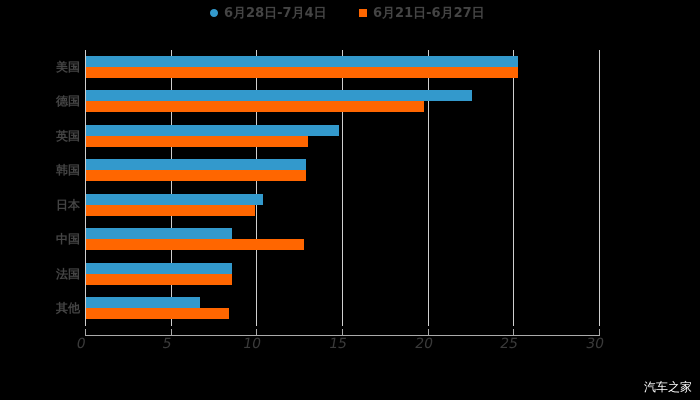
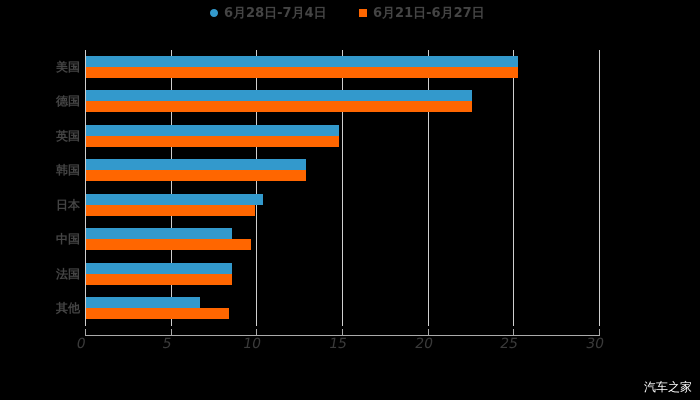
6月21日-6月27日/德国: 19.8 -> 22.6
6月21日-6月27日/英国: 13.0 -> 14.8
6月21日-6月27日/中国: 12.8 -> 9.7
